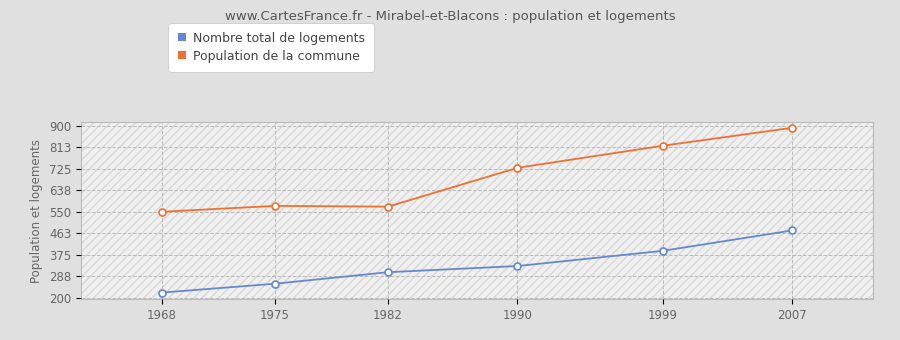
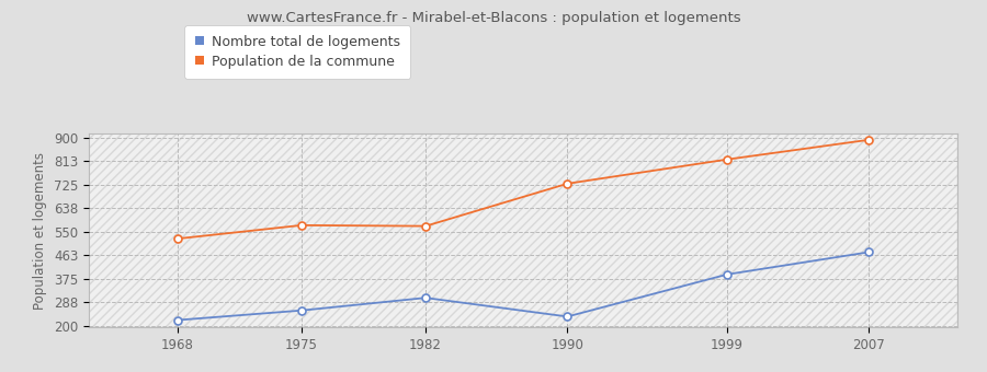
Population de la commune/1968: 551 -> 525
Nombre total de logements/1990: 330 -> 235
